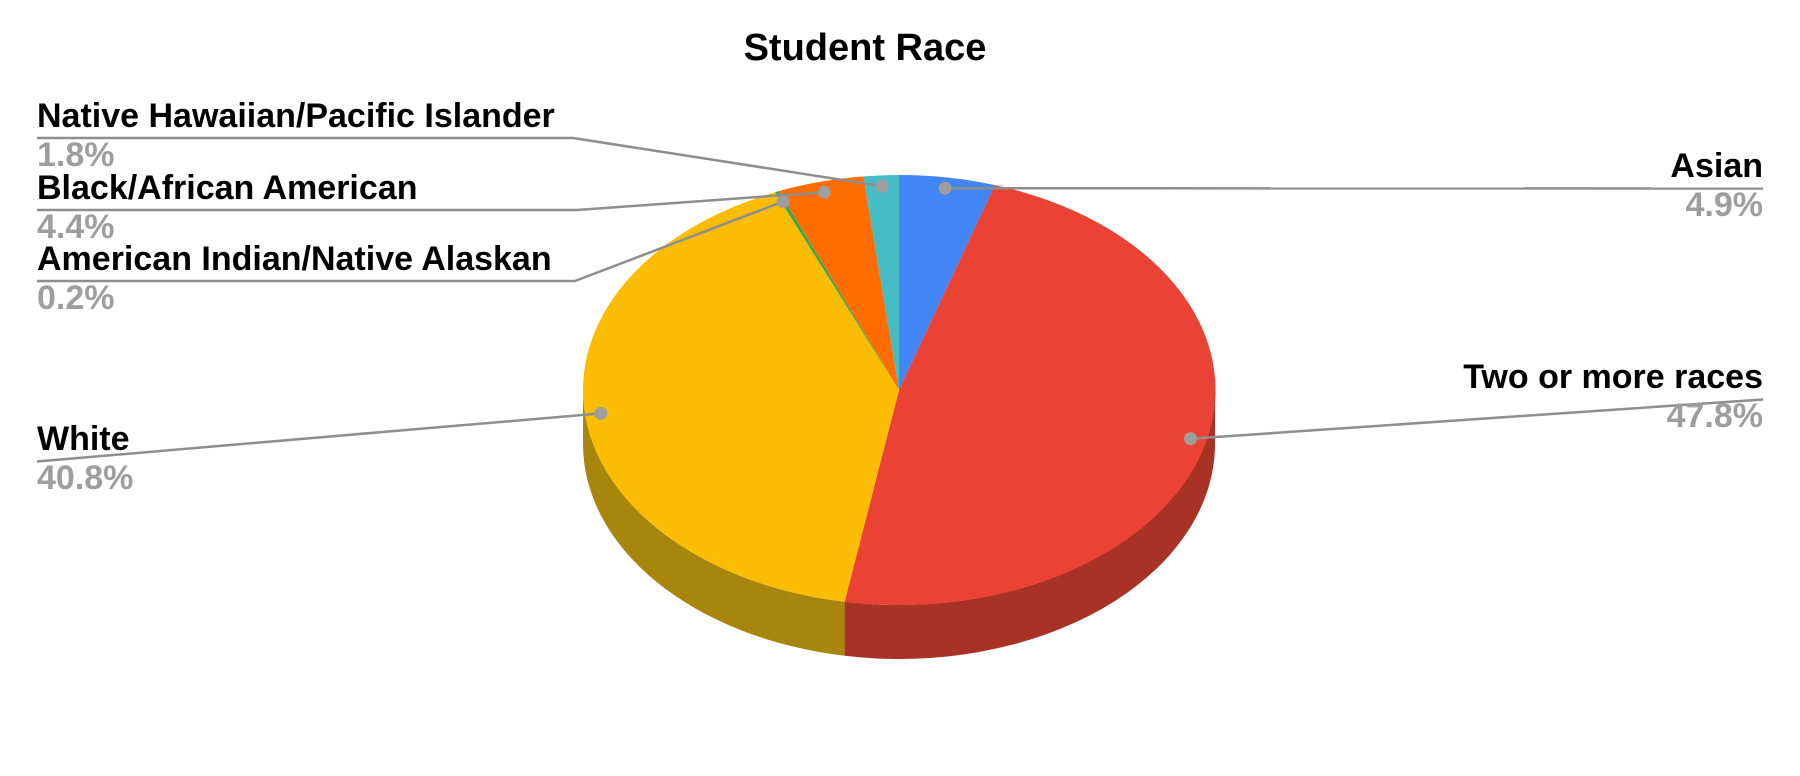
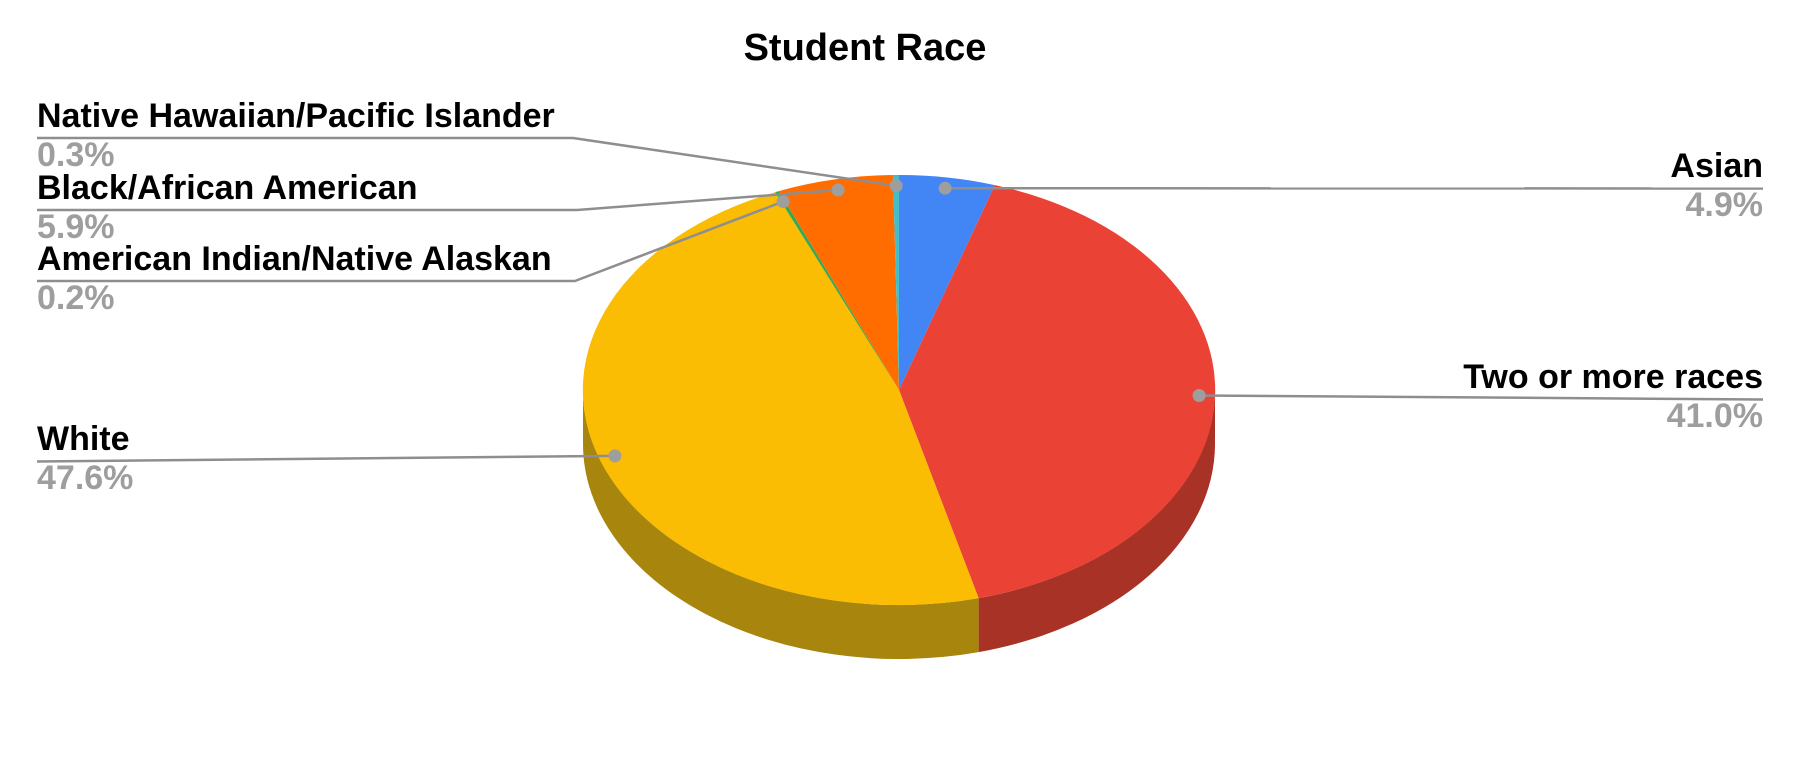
Two or more races: 47.8% -> 41.0%
White: 40.8% -> 47.6%
Black/African American: 4.4% -> 5.9%
Native Hawaiian/Pacific Islander: 1.8% -> 0.3%
